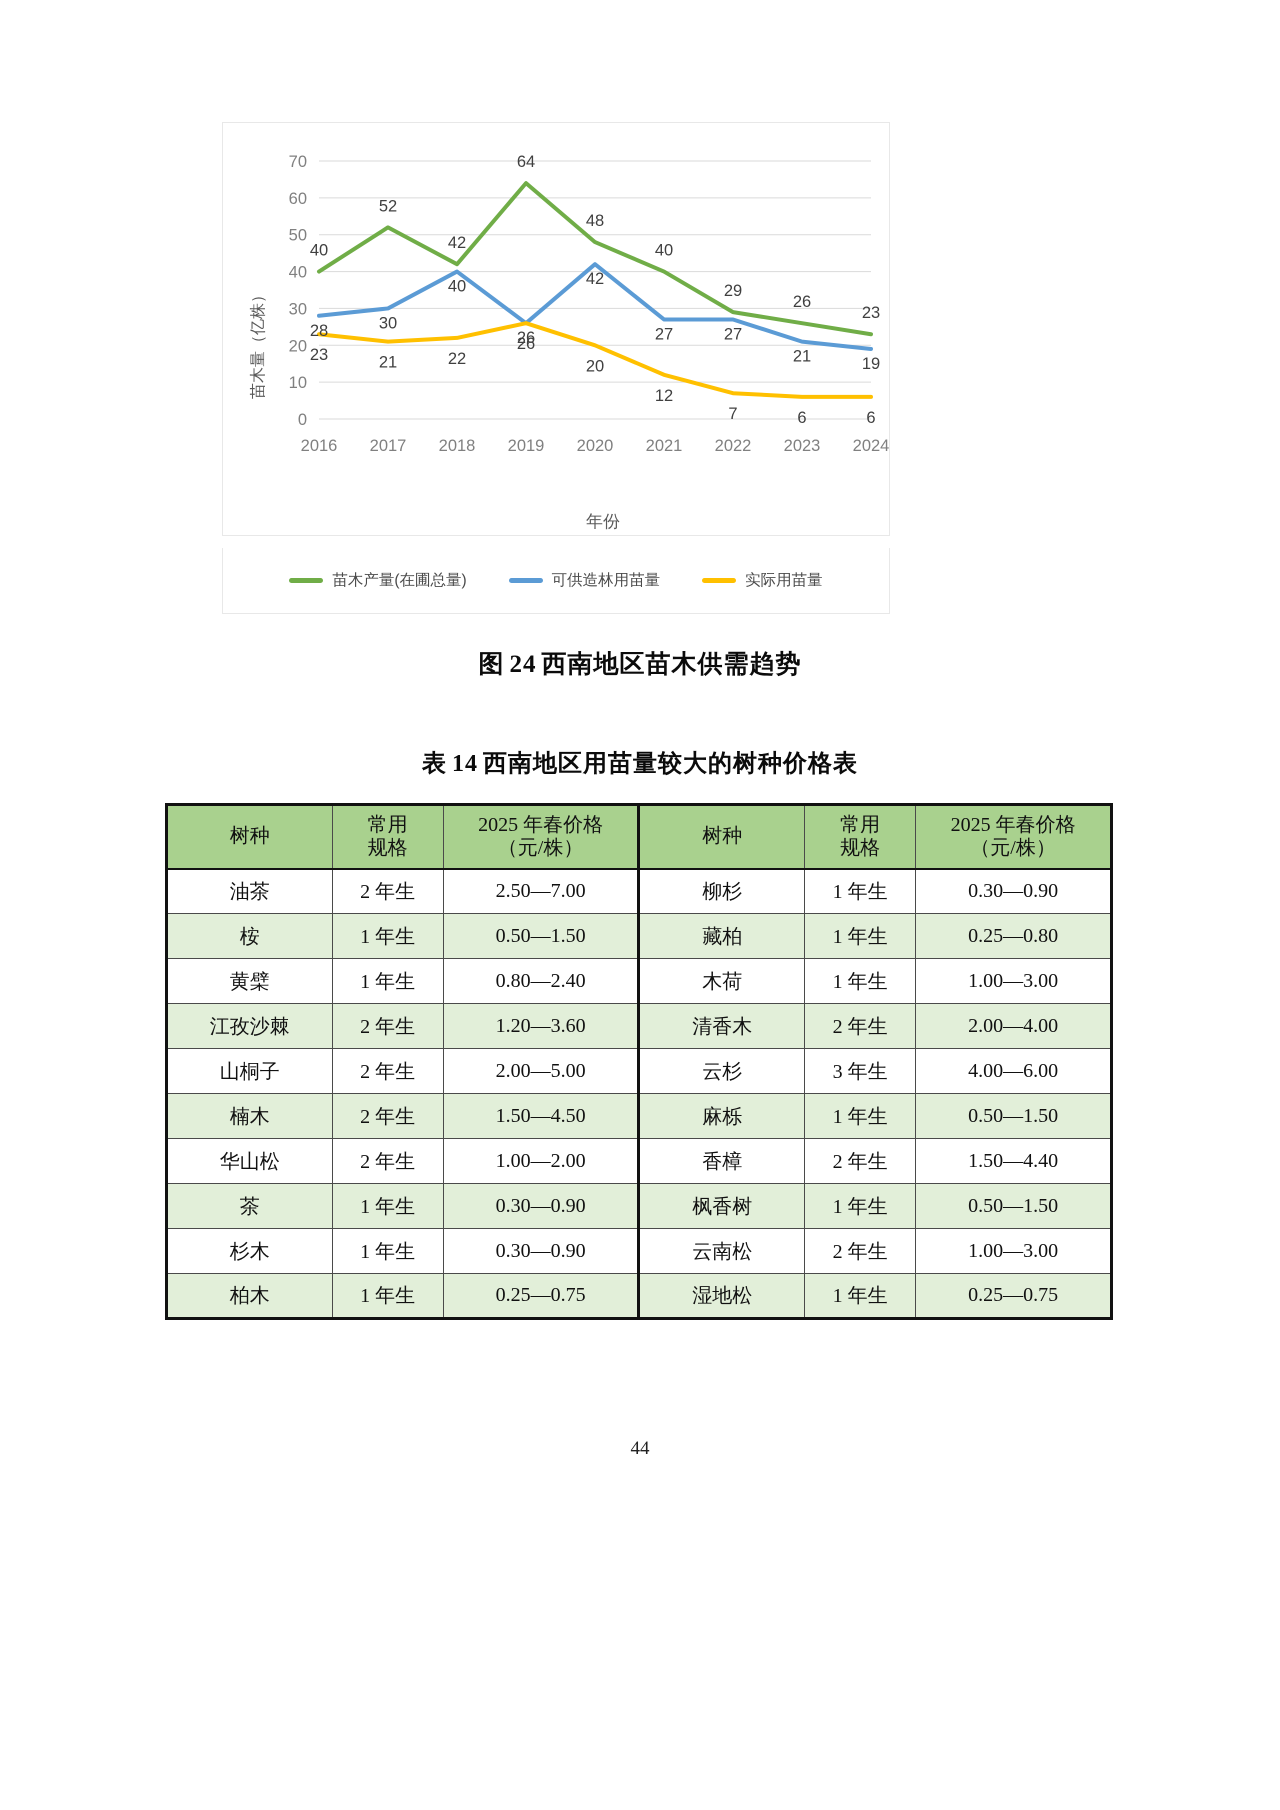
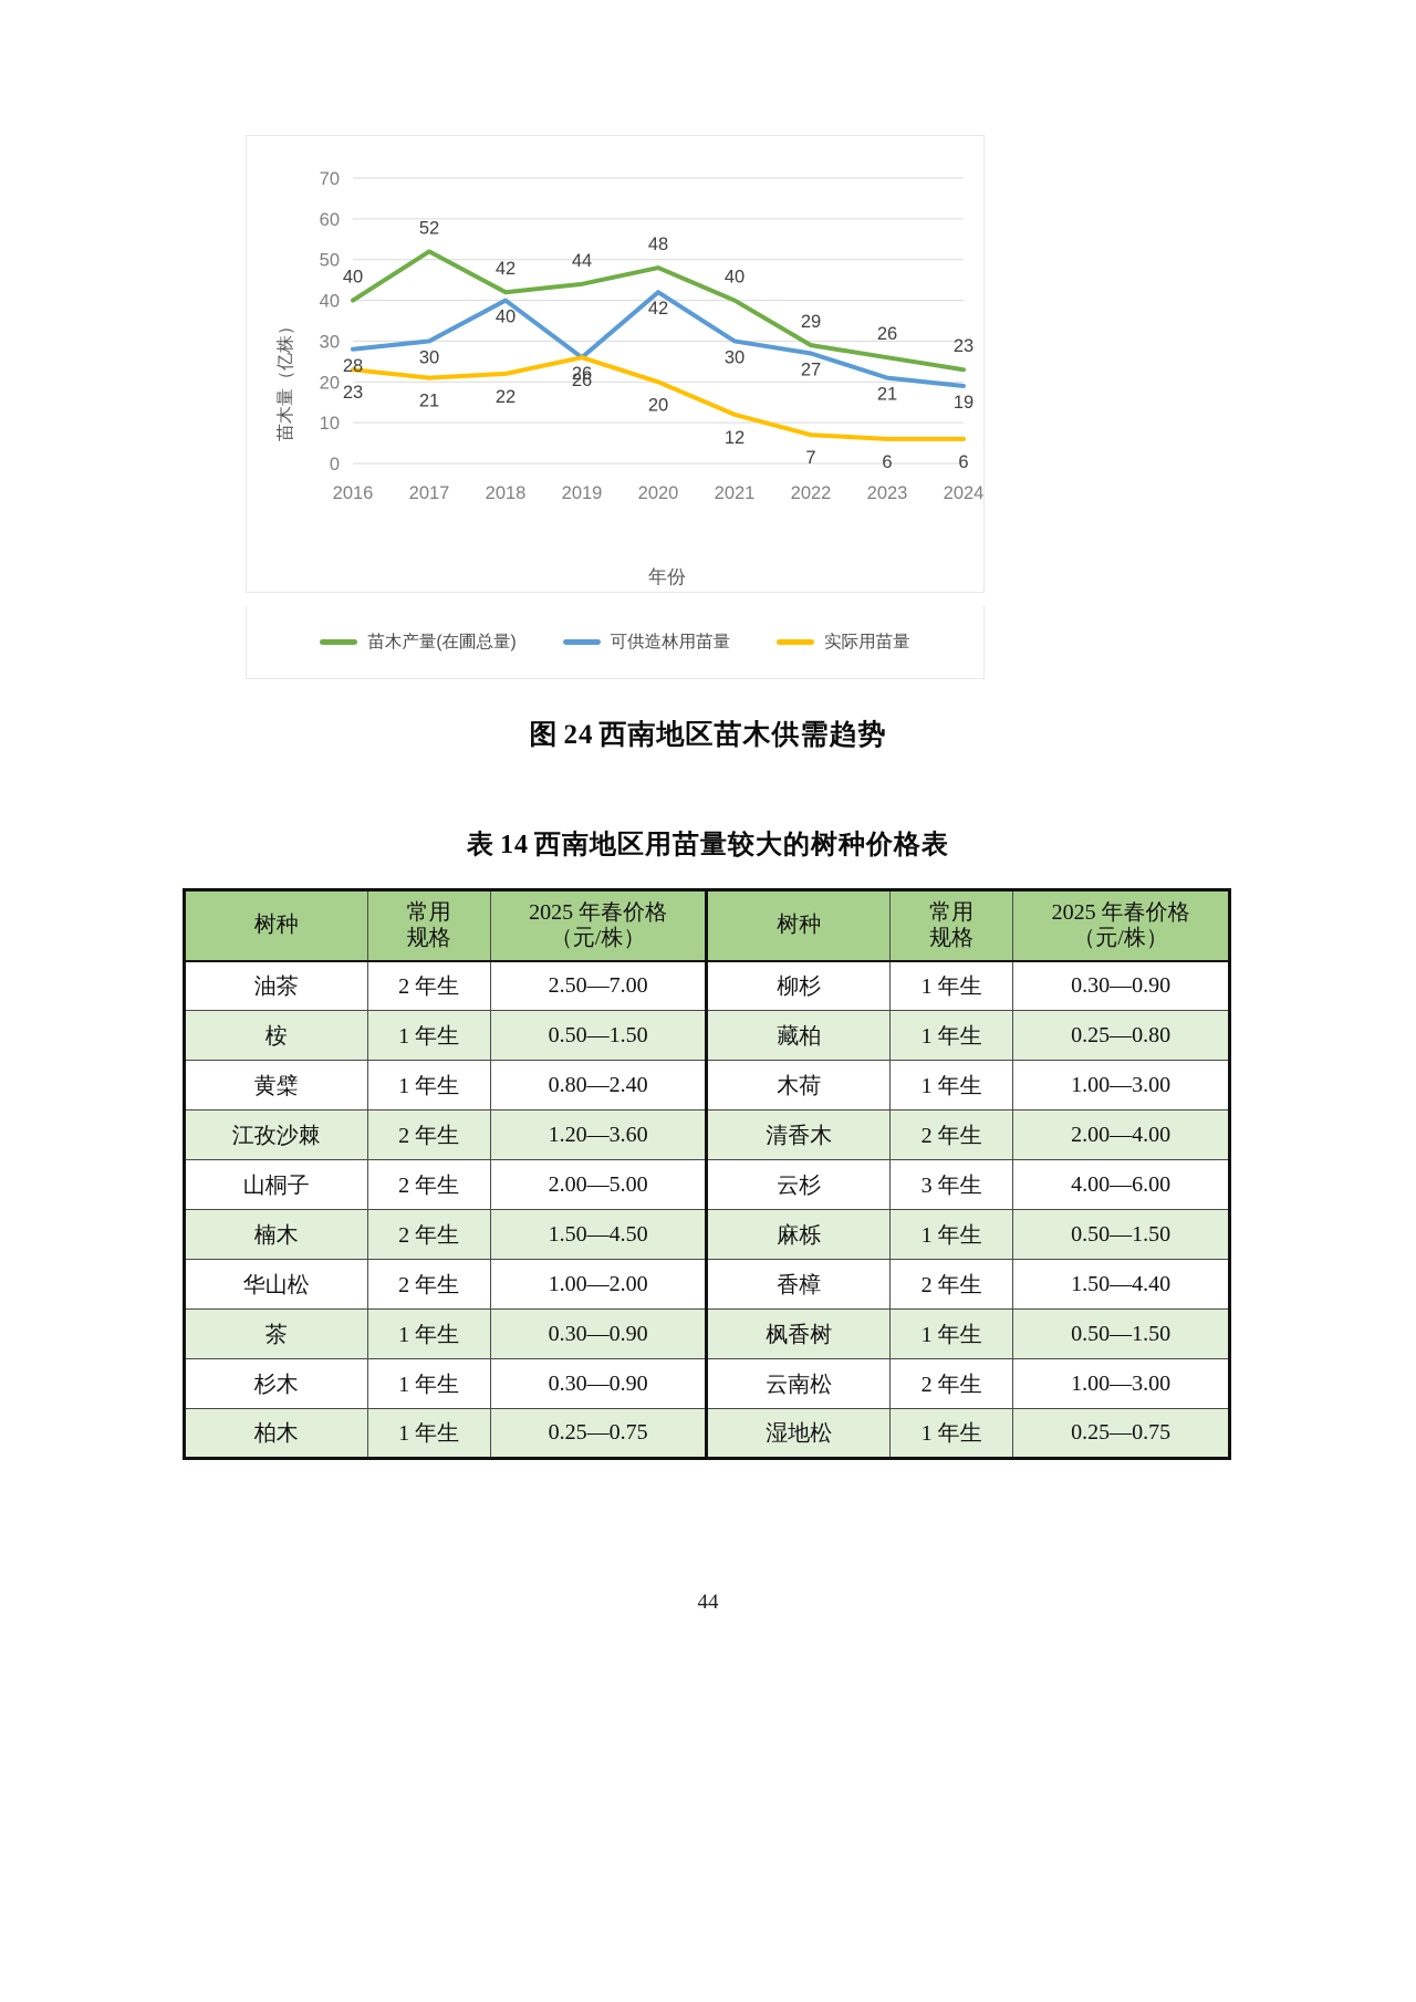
苗木产量(在圃总量)/2019: 64 -> 44
可供造林用苗量/2021: 27 -> 30
